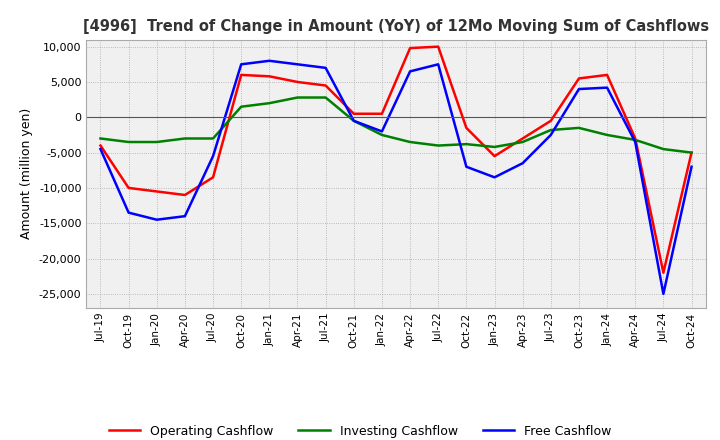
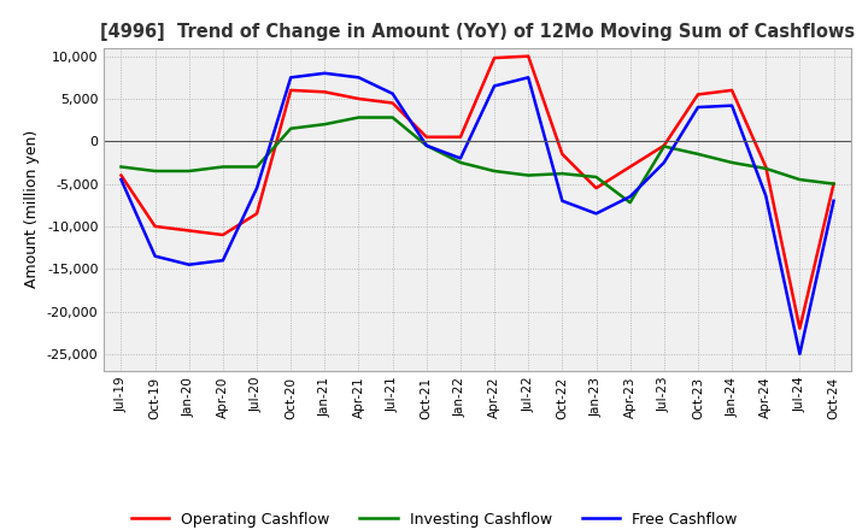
Free Cashflow/Jul-21: 7,000 -> 5,600
Investing Cashflow/Apr-23: -3,500 -> -7,200
Investing Cashflow/Jul-23: -1,800 -> -600
Free Cashflow/Apr-24: -3,500 -> -6,400
